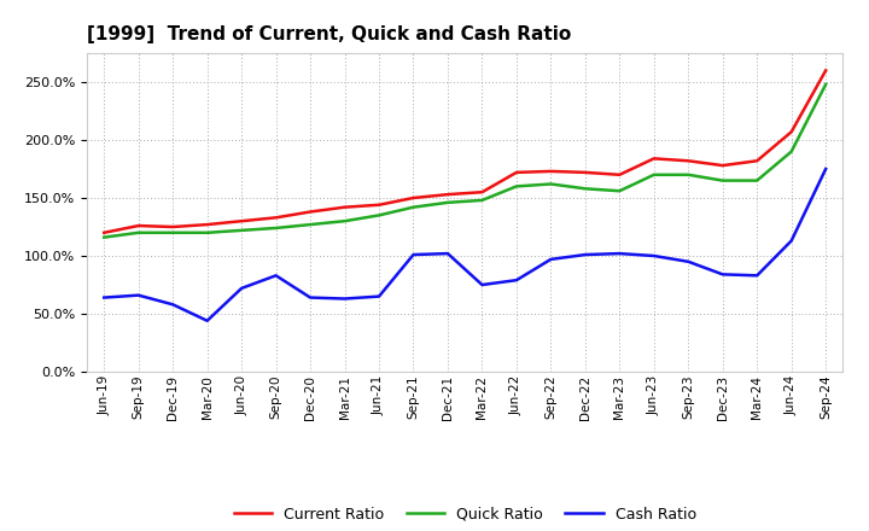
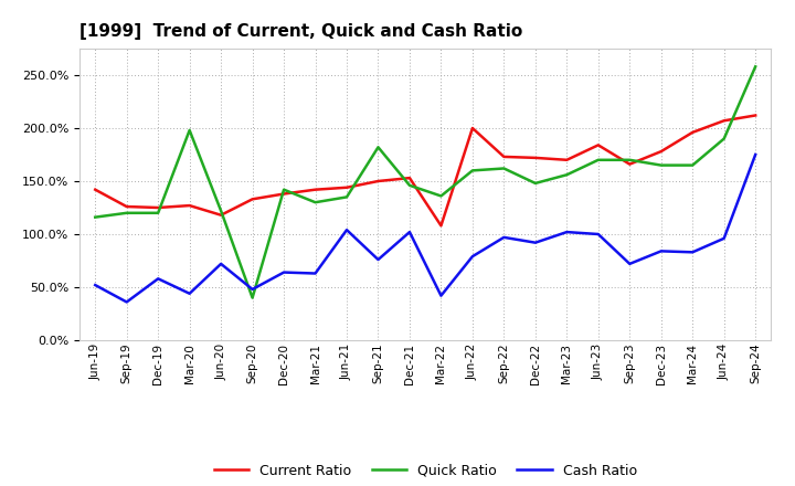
Current Ratio/Jun-19: 120% -> 142%
Cash Ratio/Jun-19: 64% -> 52%
Cash Ratio/Sep-19: 66% -> 36%
Quick Ratio/Mar-20: 120% -> 198%
Current Ratio/Jun-20: 130% -> 118%
Quick Ratio/Sep-20: 124% -> 40%
Cash Ratio/Sep-20: 83% -> 48%
Quick Ratio/Dec-20: 127% -> 142%
Cash Ratio/Jun-21: 65% -> 104%
Quick Ratio/Sep-21: 142% -> 182%
Cash Ratio/Sep-21: 101% -> 76%
Current Ratio/Mar-22: 155% -> 108%
Quick Ratio/Mar-22: 148% -> 136%
Cash Ratio/Mar-22: 75% -> 42%
Current Ratio/Jun-22: 172% -> 200%
Quick Ratio/Dec-22: 158% -> 148%
Cash Ratio/Dec-22: 101% -> 92%
Current Ratio/Sep-23: 182% -> 166%
Cash Ratio/Sep-23: 95% -> 72%
Current Ratio/Mar-24: 182% -> 196%
Cash Ratio/Jun-24: 113% -> 96%
Current Ratio/Sep-24: 260% -> 212%
Quick Ratio/Sep-24: 248% -> 258%
